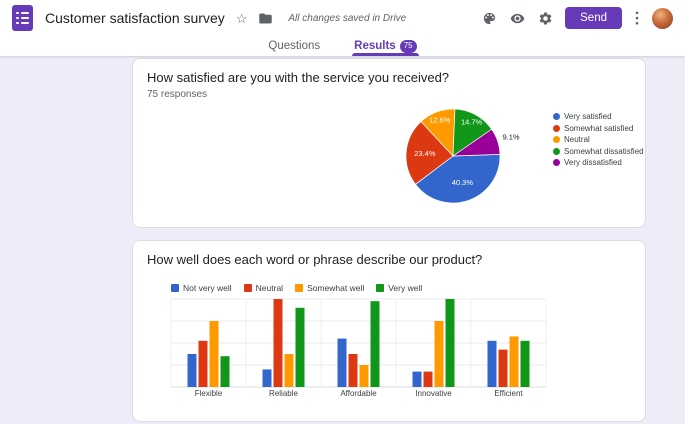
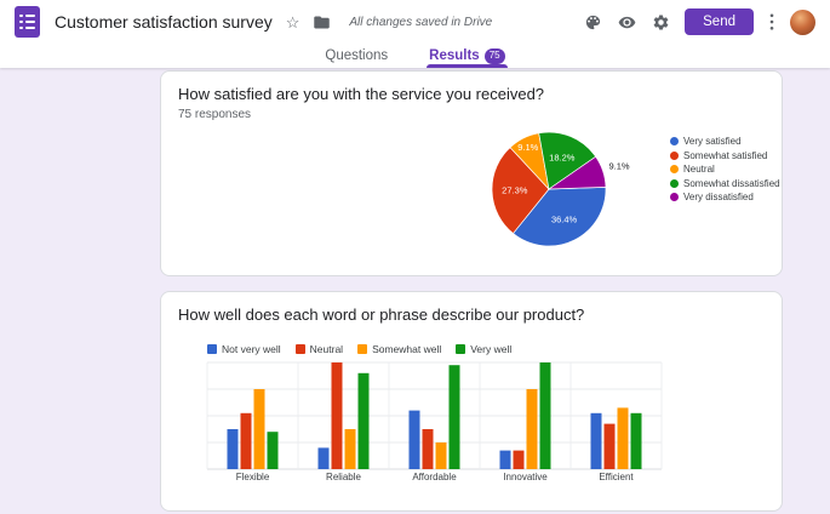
How satisfied are you with the service you received?/Very satisfied: 40.3% -> 36.4%
How satisfied are you with the service you received?/Somewhat satisfied: 23.4% -> 27.3%
How satisfied are you with the service you received?/Neutral: 12.6% -> 9.1%
How satisfied are you with the service you received?/Somewhat dissatisfied: 14.7% -> 18.2%
